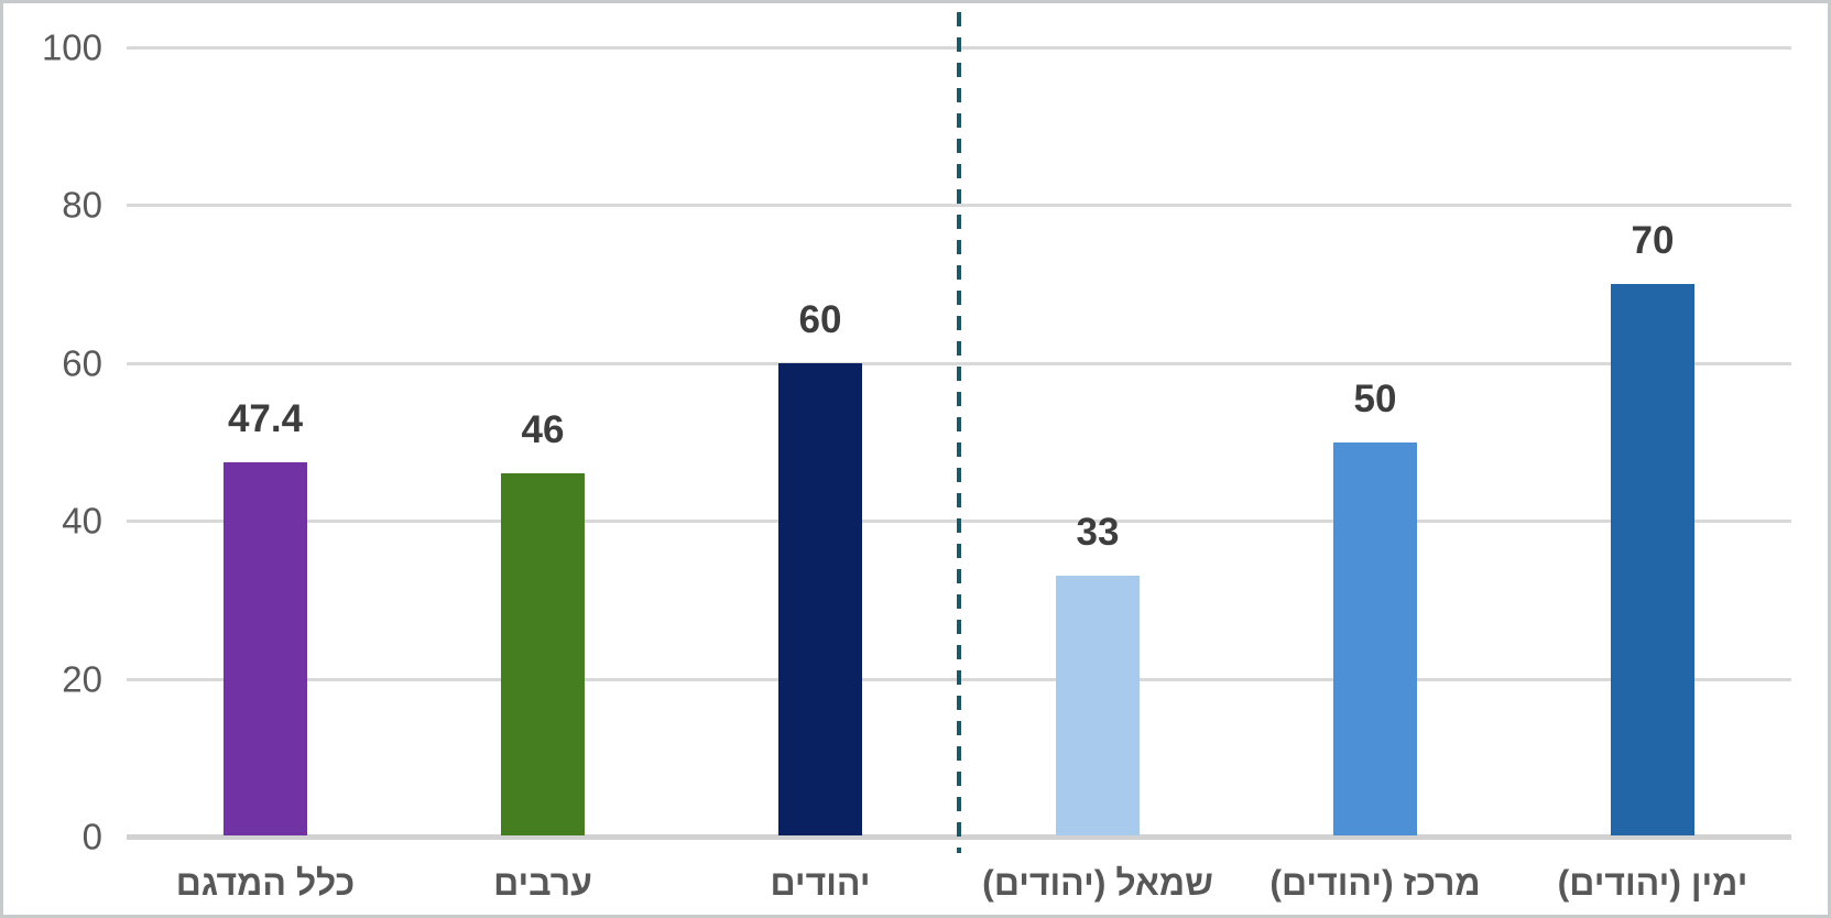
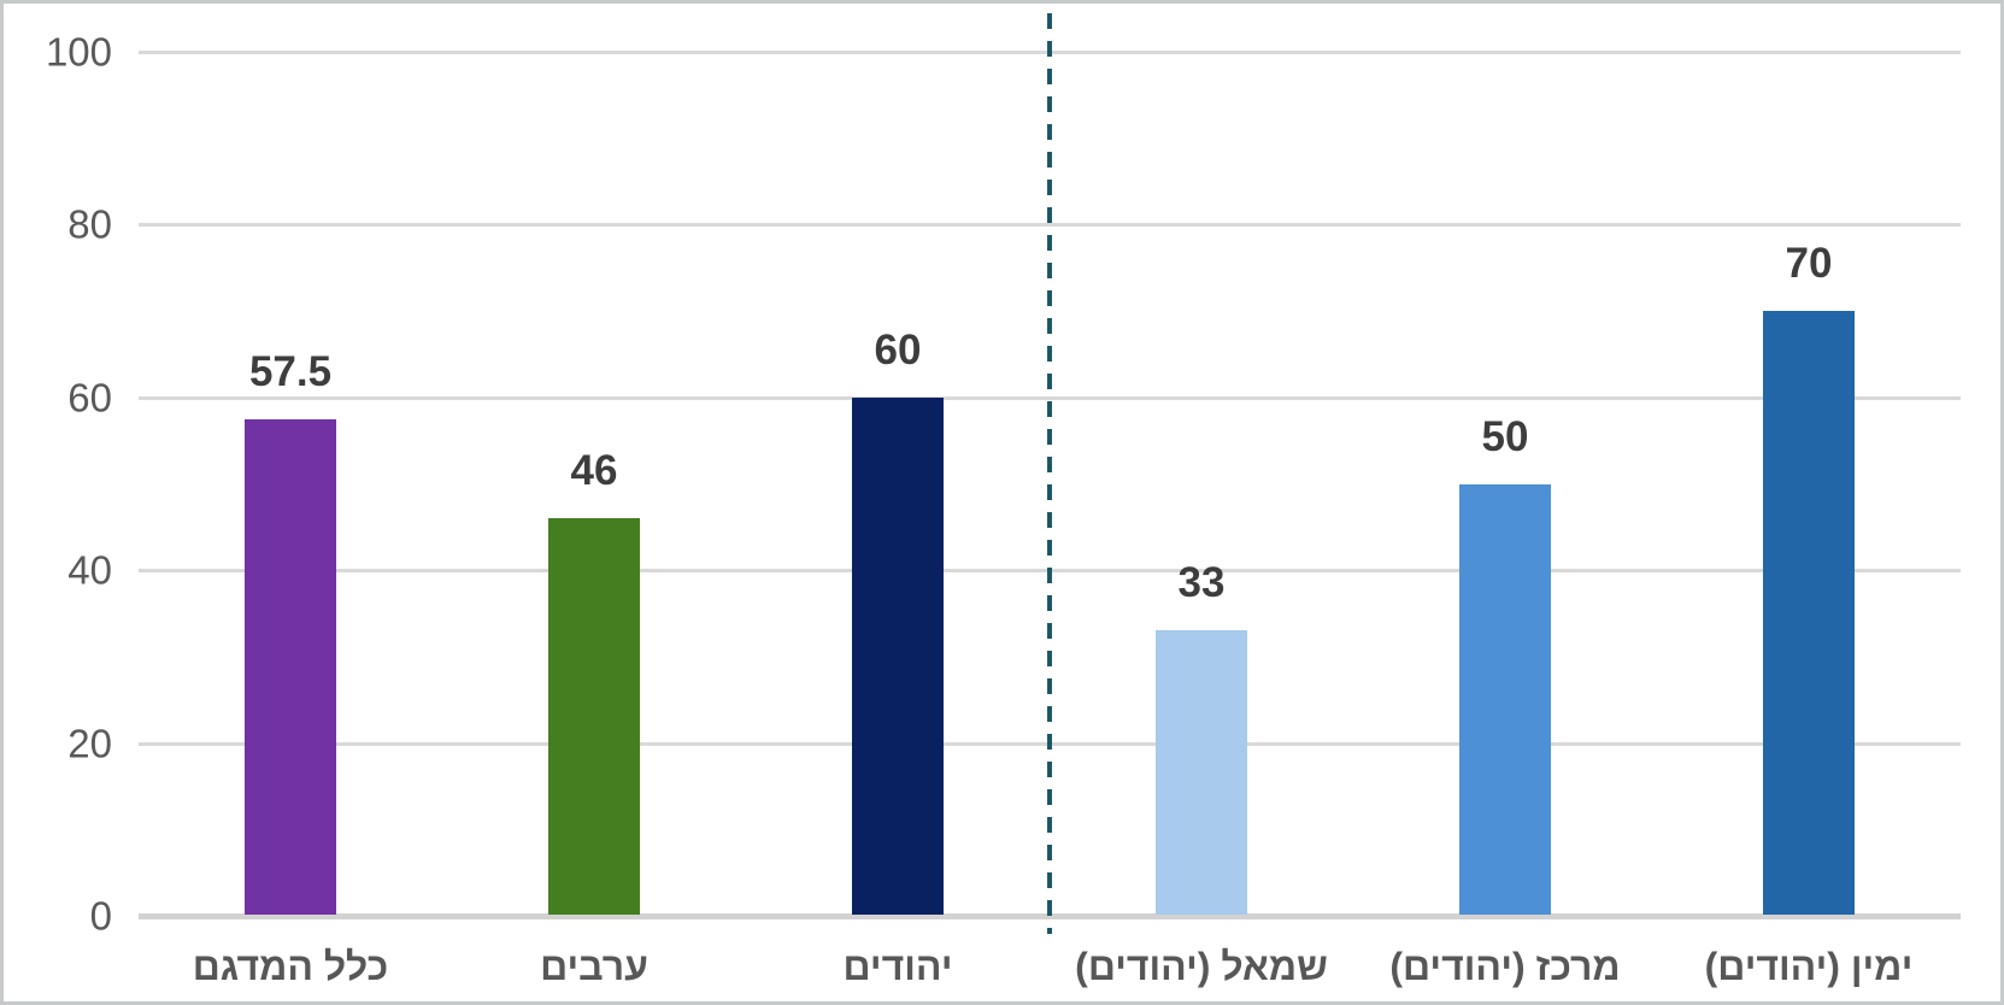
כלל המדגם: 47.4 -> 57.5
